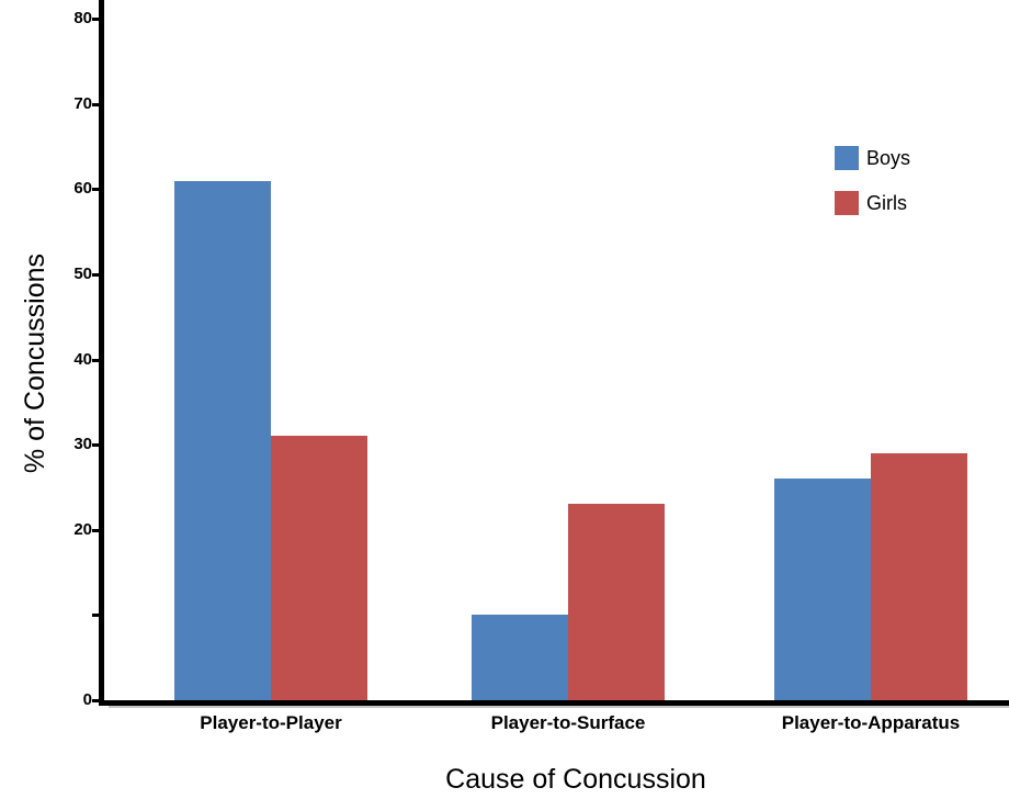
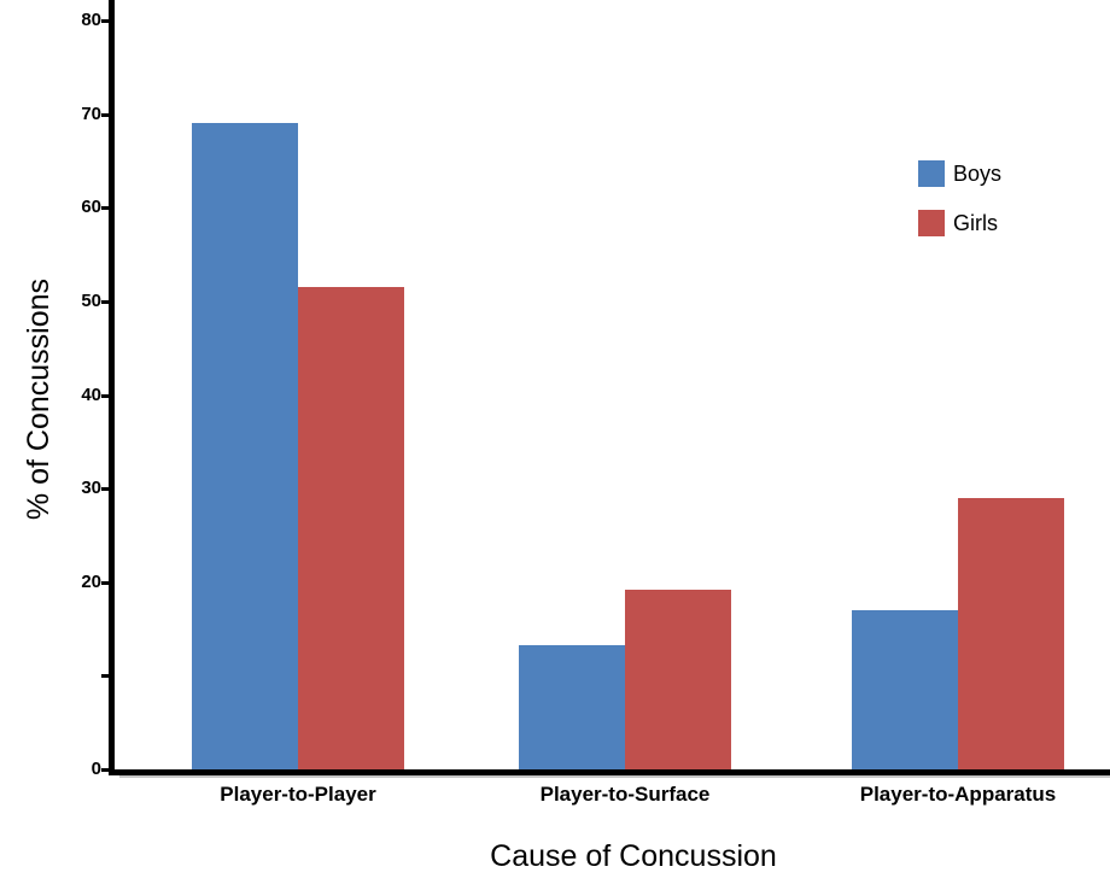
Boys/Player-to-Player: 61 -> 69
Girls/Player-to-Player: 31 -> 52
Boys/Player-to-Surface: 10 -> 13
Girls/Player-to-Surface: 23 -> 19
Boys/Player-to-Apparatus: 26 -> 17
